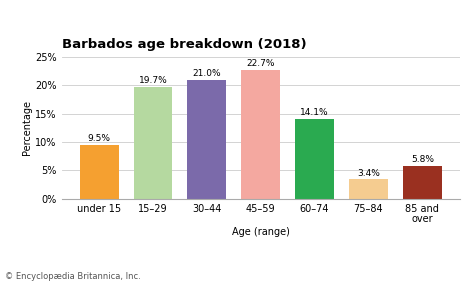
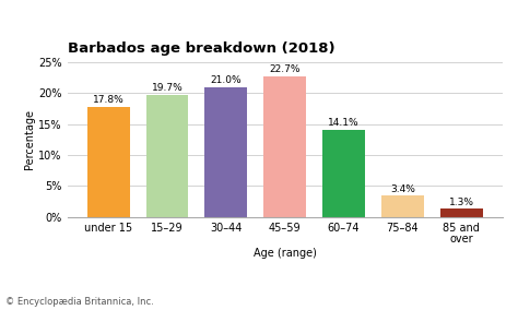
under 15: 9.5% -> 17.8%
85 and over: 5.8% -> 1.3%
